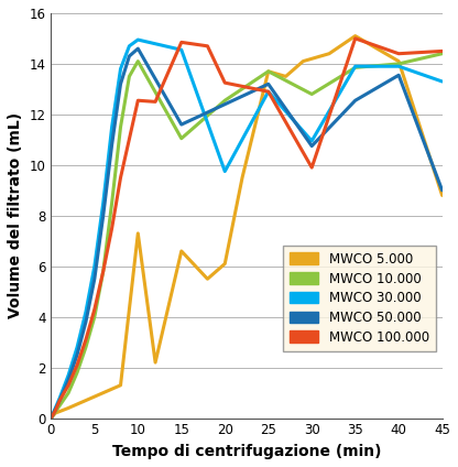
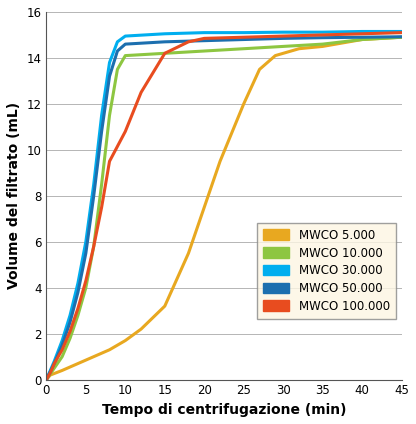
MWCO 5.000/10: 7.3 -> 1.7
MWCO 100.000/10: 12.55 -> 10.80
MWCO 5.000/15: 6.6 -> 3.2
MWCO 10.000/15: 11.05 -> 14.20
MWCO 30.000/15: 14.55 -> 15.05
MWCO 50.000/15: 11.60 -> 14.70
MWCO 100.000/15: 14.85 -> 14.20
MWCO 5.000/20: 6.1 -> 7.5
MWCO 10.000/20: 12.55 -> 14.30
MWCO 30.000/20: 9.75 -> 15.10
MWCO 50.000/20: 12.40 -> 14.75
MWCO 100.000/20: 13.25 -> 14.85
MWCO 5.000/25: 13.7 -> 12.0
MWCO 10.000/25: 13.70 -> 14.40
MWCO 30.000/25: 12.90 -> 15.10
MWCO 50.000/25: 13.20 -> 14.80
MWCO 100.000/25: 12.90 -> 14.90
MWCO 10.000/30: 12.80 -> 14.50
MWCO 30.000/30: 10.95 -> 15.12
MWCO 50.000/30: 10.75 -> 14.85
MWCO 100.000/30: 9.90 -> 14.95
MWCO 5.000/35: 15.1 -> 14.5
MWCO 10.000/35: 13.85 -> 14.60
MWCO 30.000/35: 13.90 -> 15.12
MWCO 50.000/35: 12.55 -> 14.88
MWCO 5.000/40: 14.1 -> 14.8
MWCO 10.000/40: 14.00 -> 14.80
MWCO 30.000/40: 13.90 -> 15.15
MWCO 50.000/40: 13.55 -> 14.90
MWCO 100.000/40: 14.40 -> 15.05
MWCO 5.000/45: 8.8 -> 14.9
MWCO 10.000/45: 14.40 -> 14.90
MWCO 30.000/45: 13.30 -> 15.15
MWCO 50.000/45: 9.00 -> 14.92
MWCO 100.000/45: 14.50 -> 15.10
